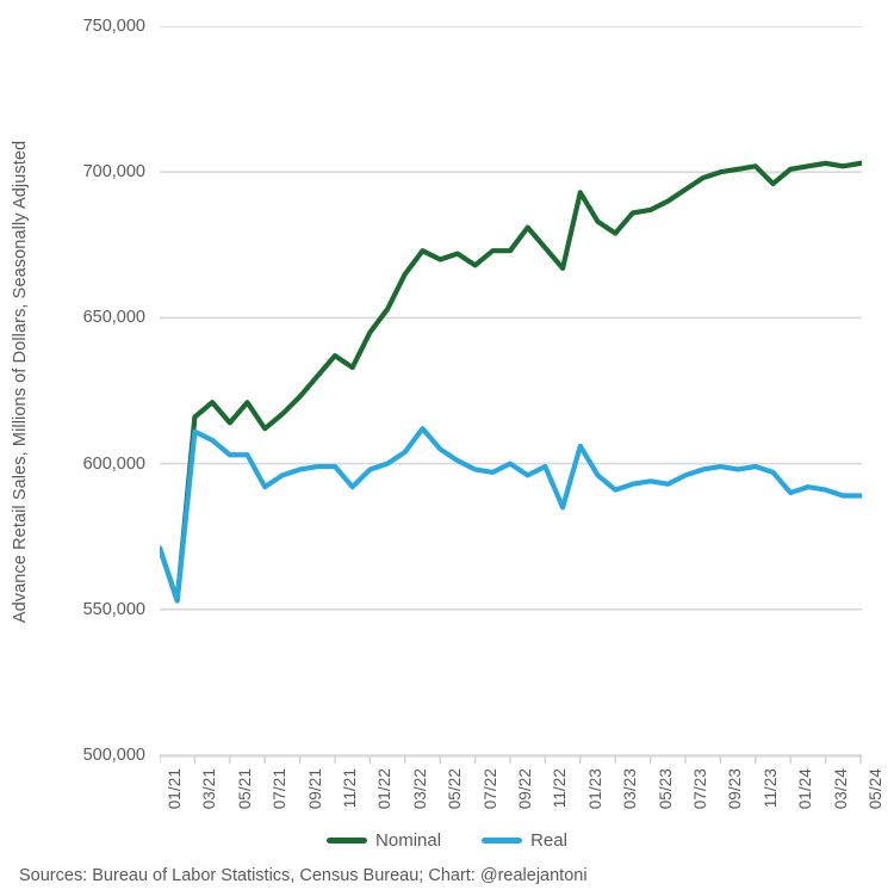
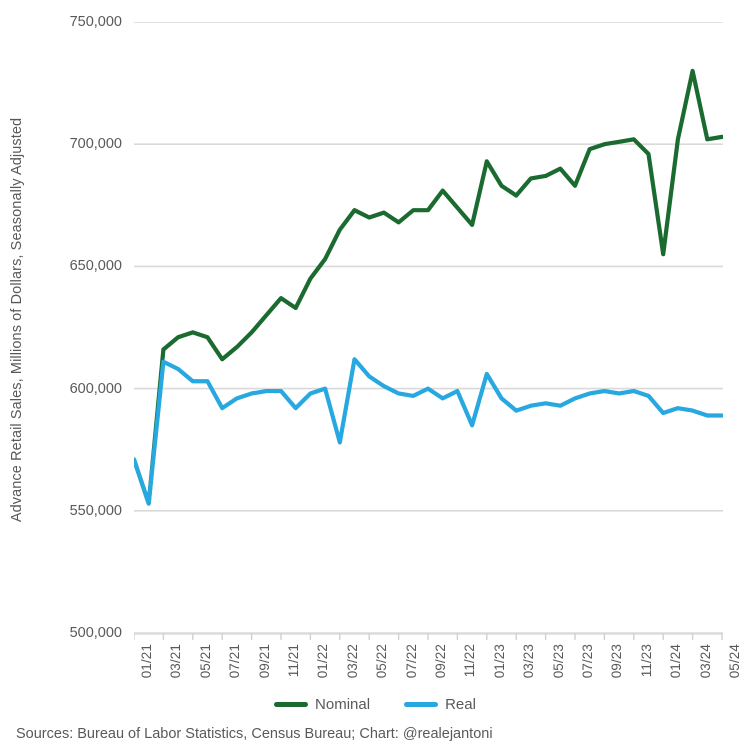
Nominal/05/21: 614000 -> 623000
Real/03/22: 604000 -> 578000
Nominal/07/23: 694000 -> 683000
Nominal/01/24: 701000 -> 655000
Nominal/03/24: 703000 -> 730000
